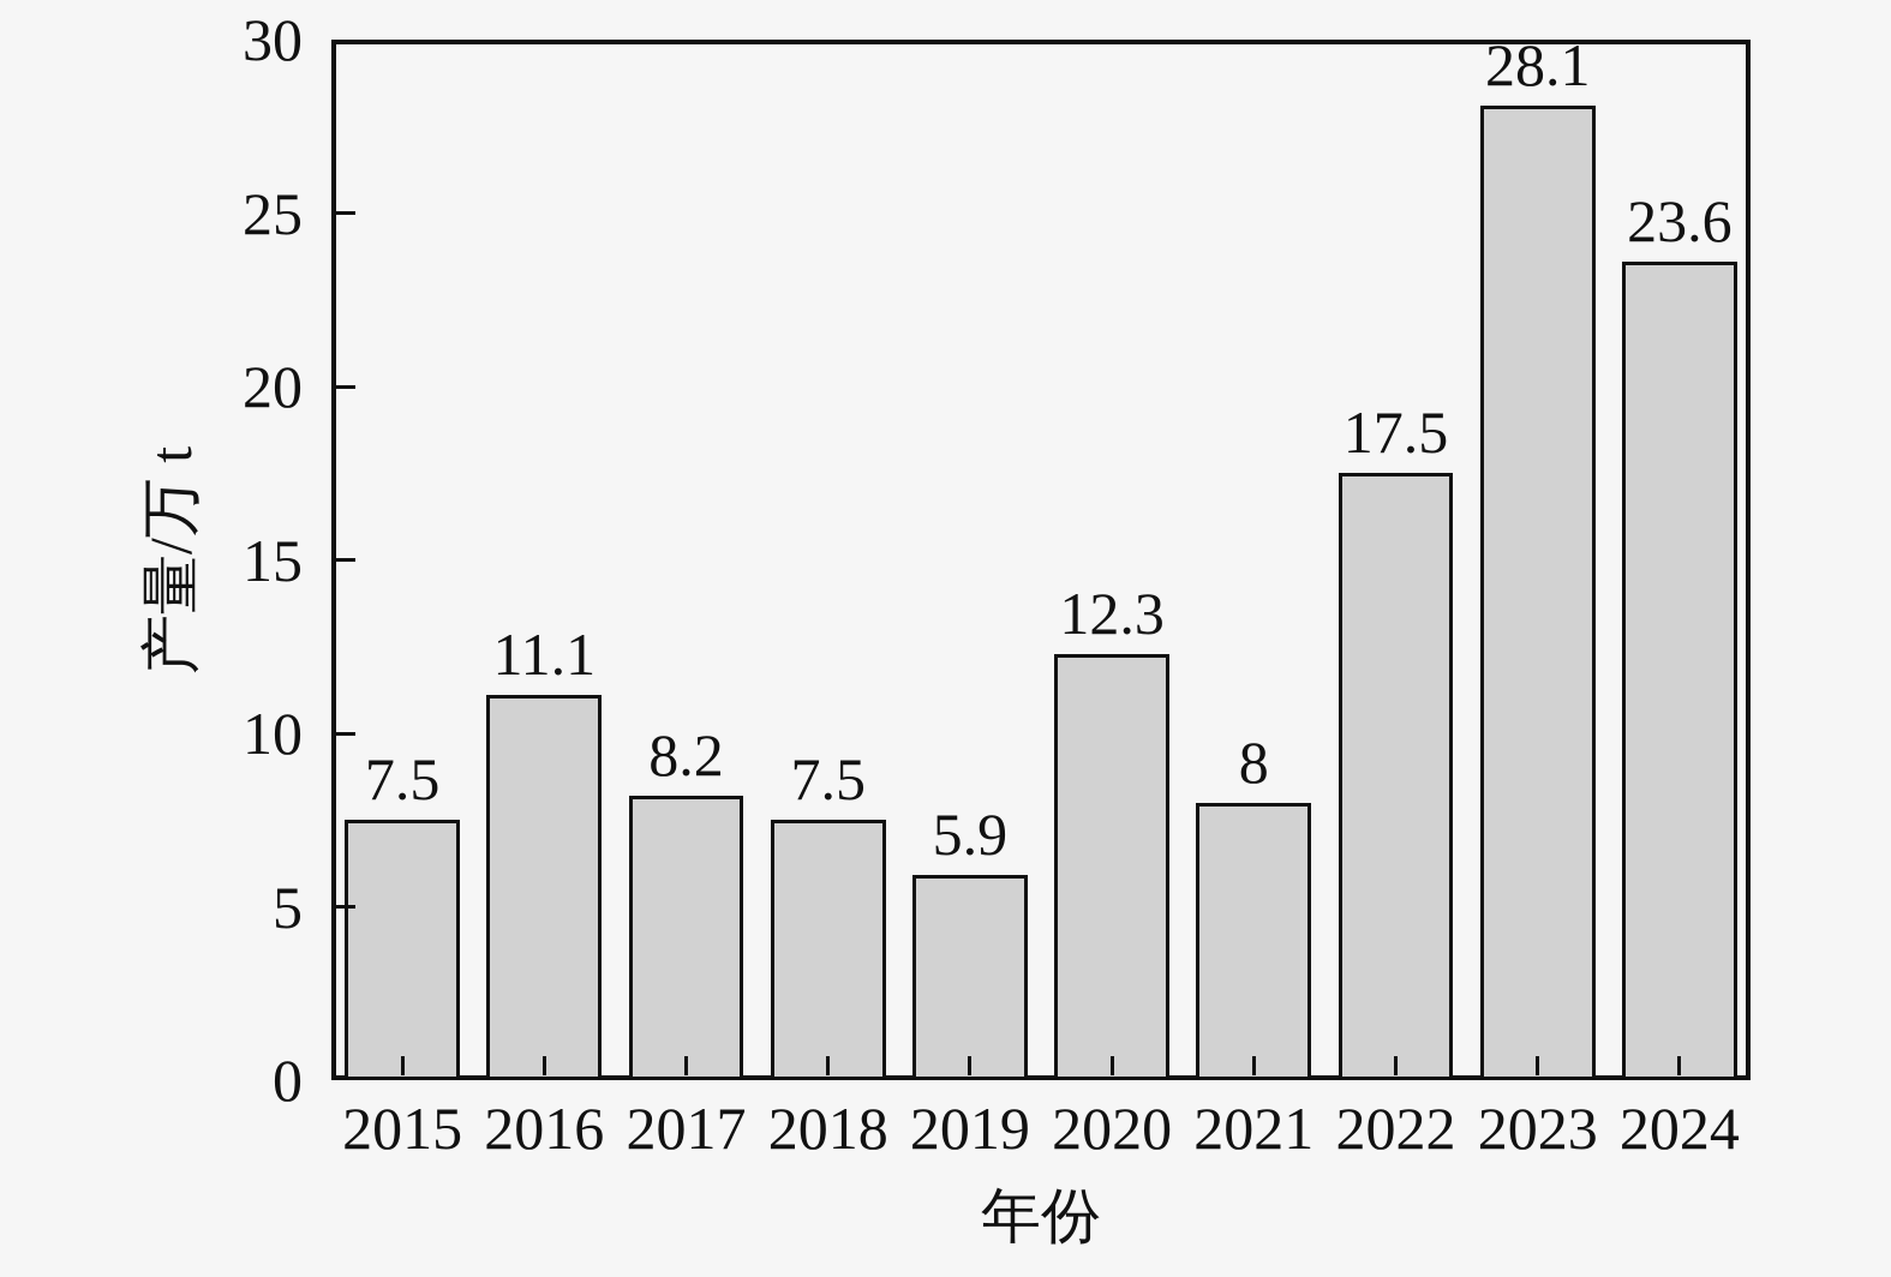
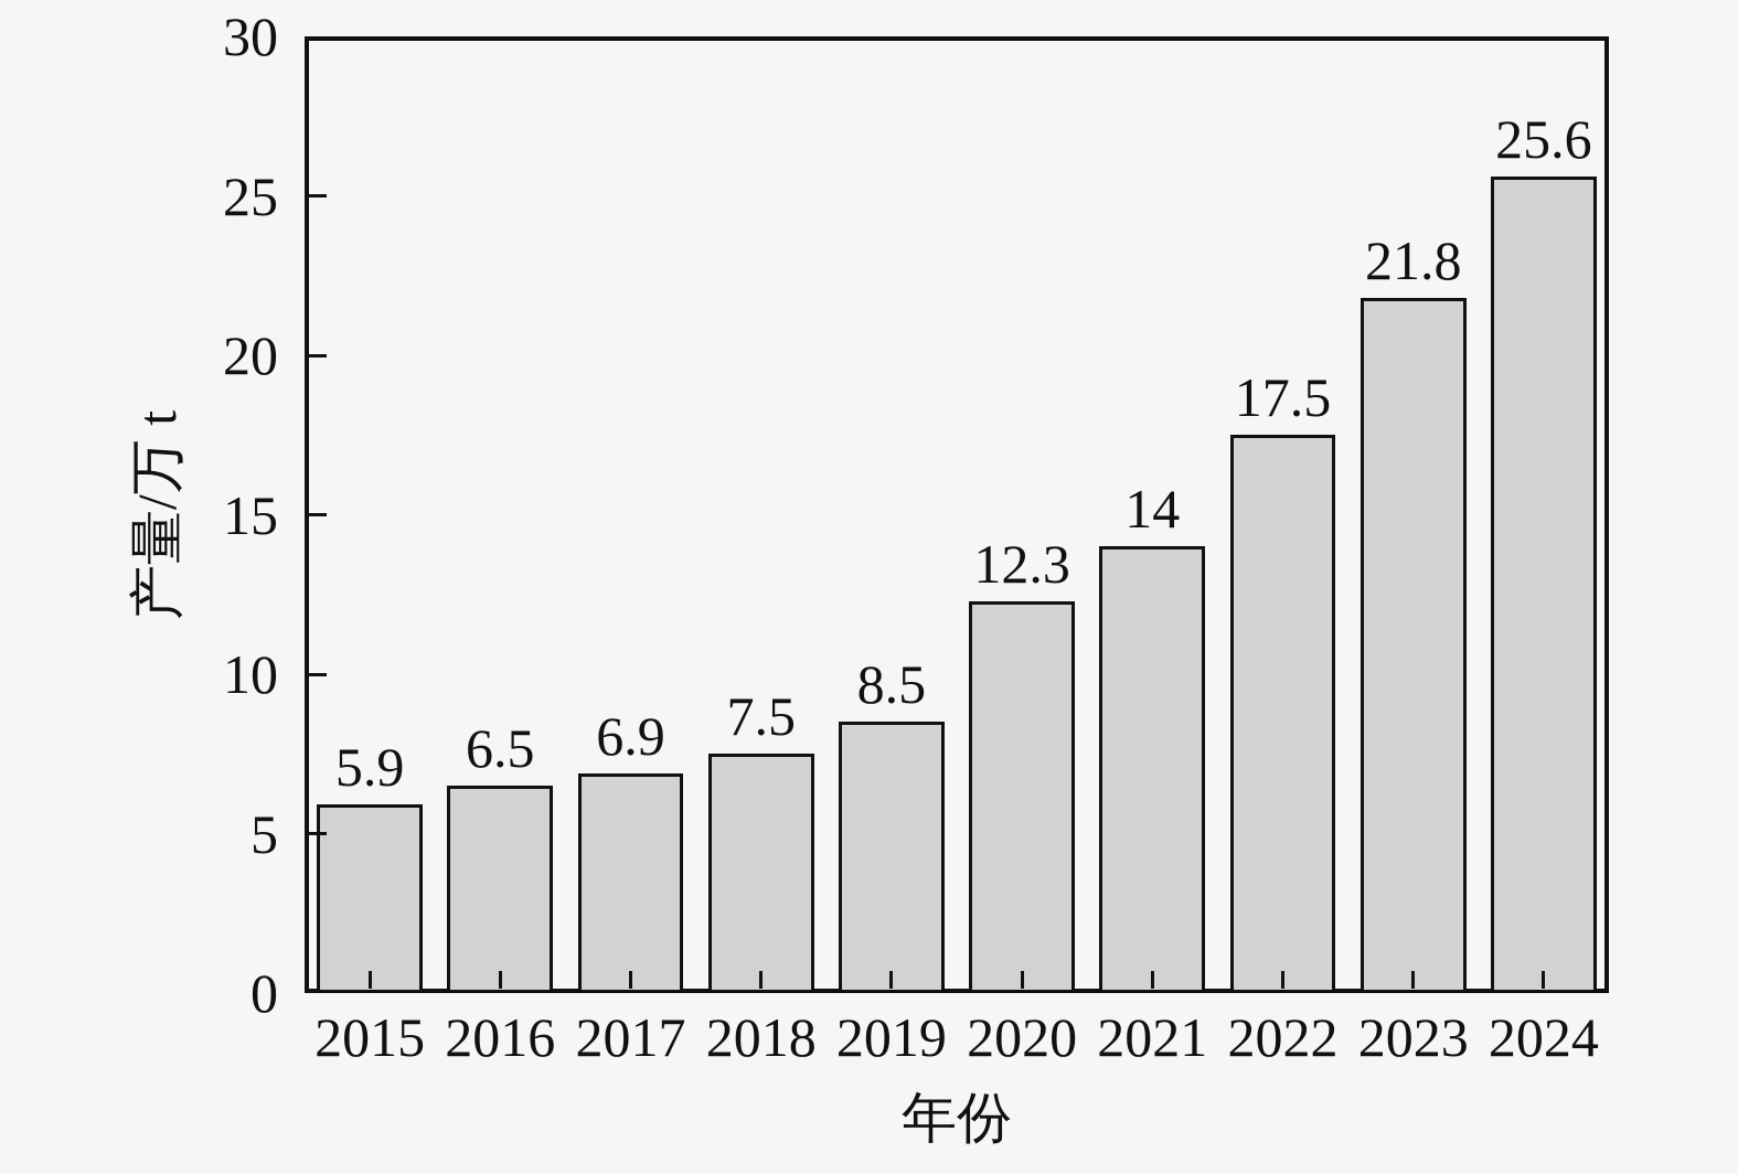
2015: 7.5 -> 5.9
2016: 11.1 -> 6.5
2017: 8.2 -> 6.9
2019: 5.9 -> 8.5
2021: 8 -> 14
2023: 28.1 -> 21.8
2024: 23.6 -> 25.6
